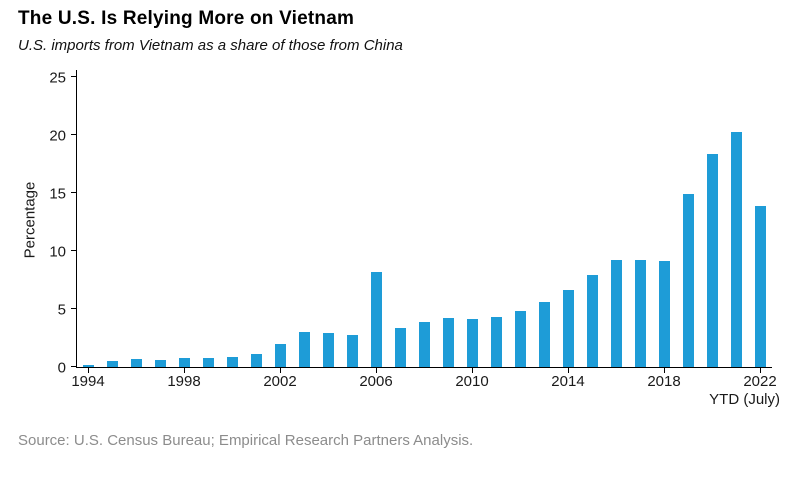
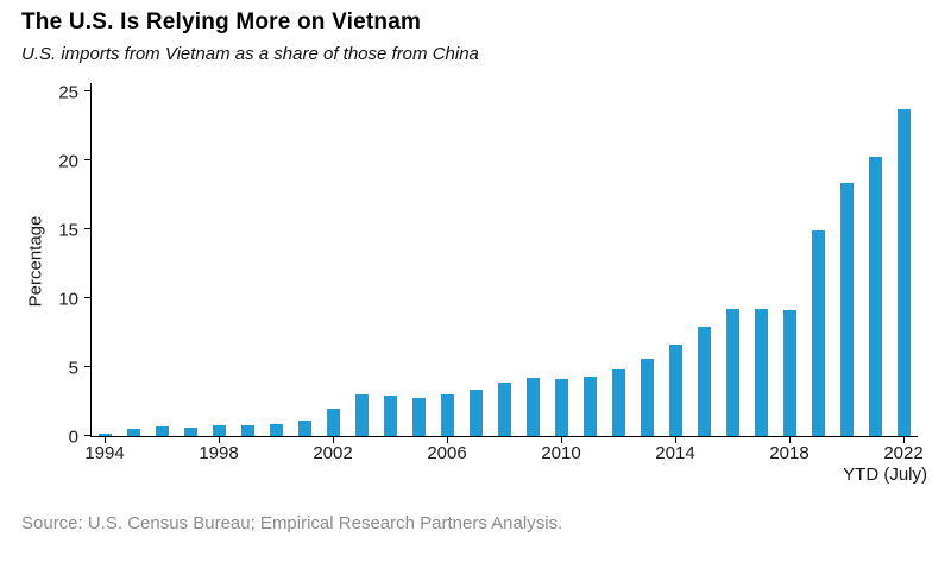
2006: 8.2 -> 3.0
2022: 13.9 -> 23.7
